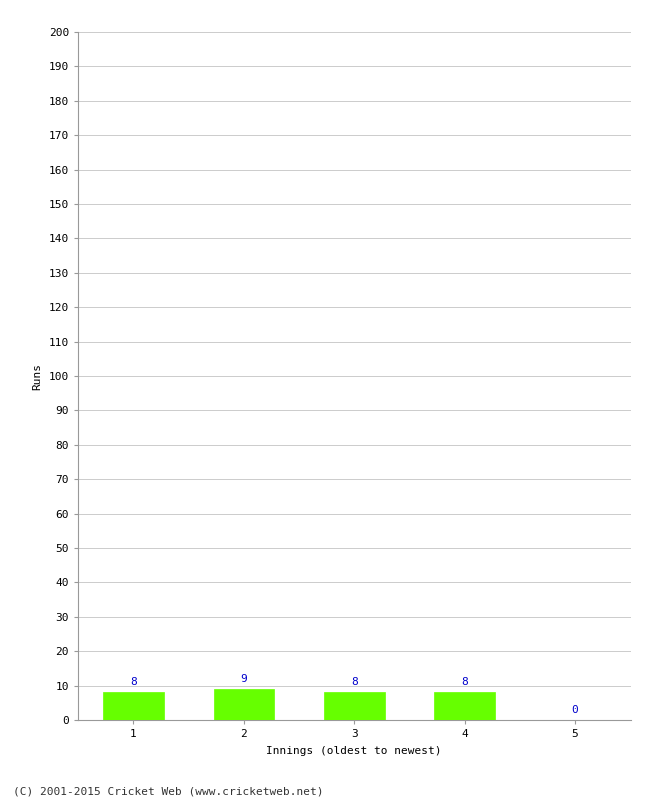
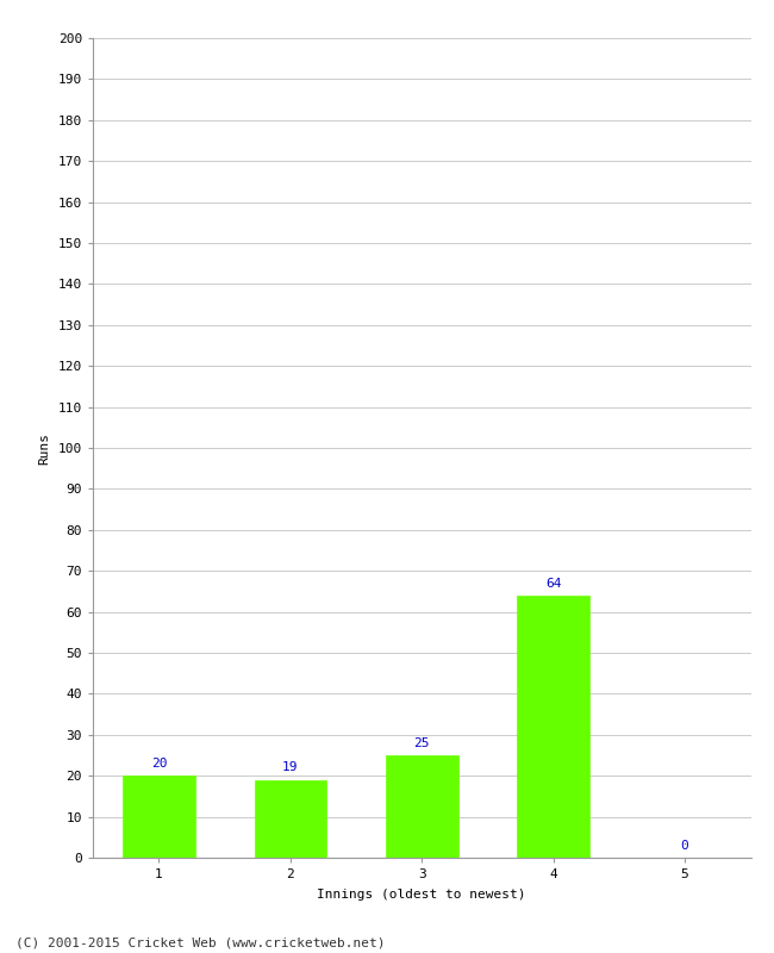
1: 8 -> 20
2: 9 -> 19
3: 8 -> 25
4: 8 -> 64
